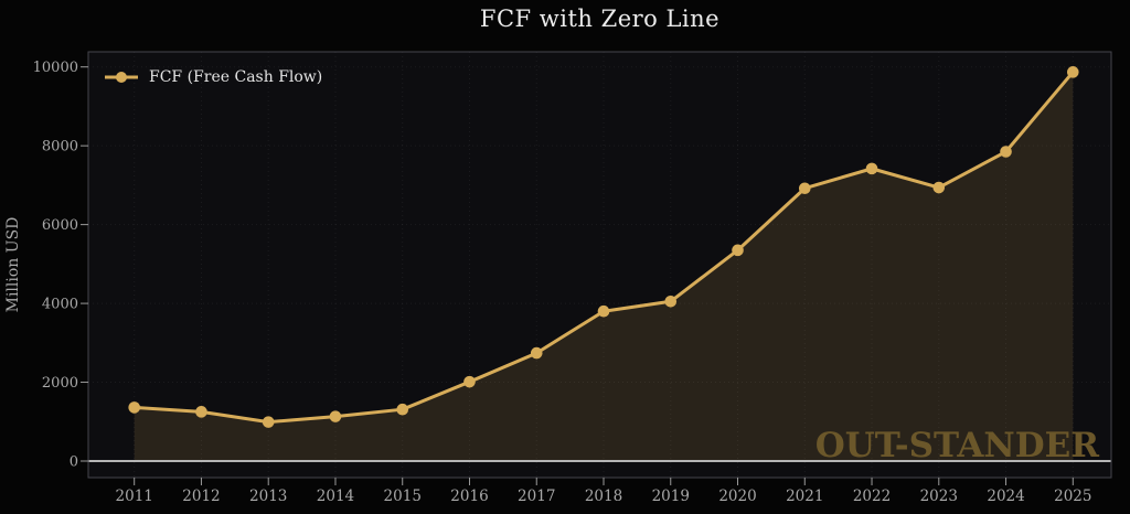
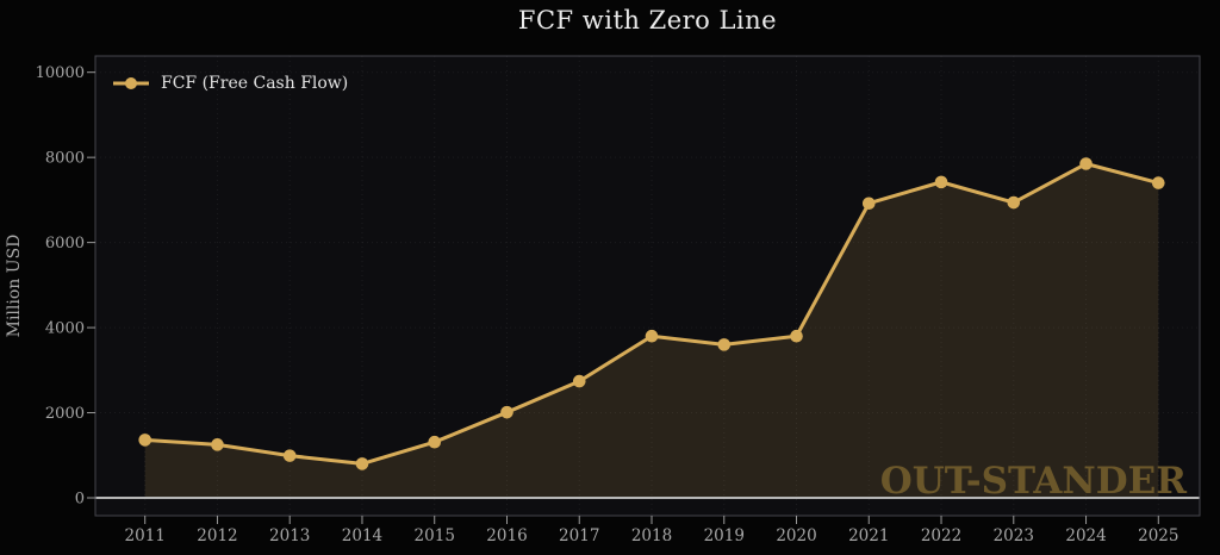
2014: 1100 -> 800
2019: 4000 -> 3600
2020: 5400 -> 3800
2025: 9900 -> 7400
